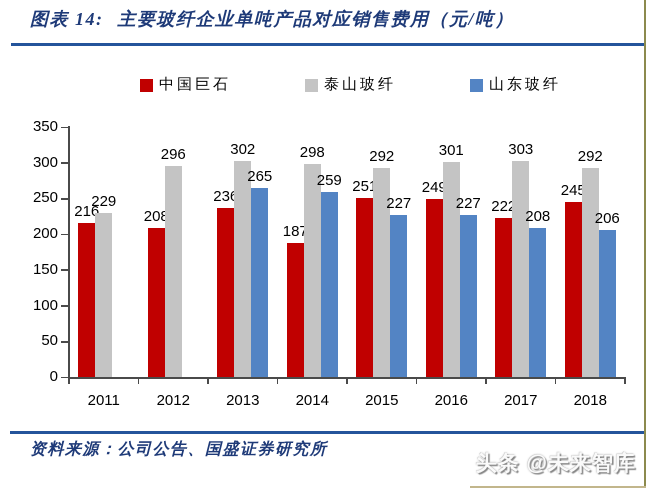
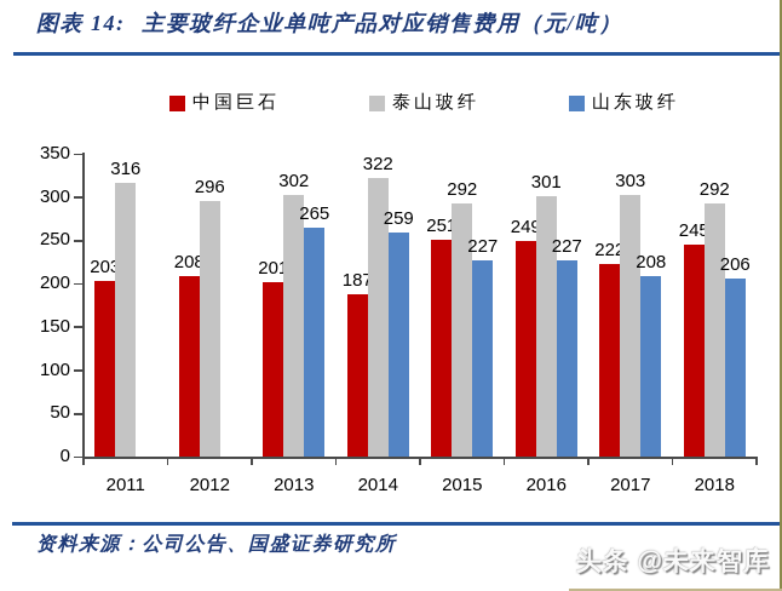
中国巨石/2011: 216 -> 203
泰山玻纤/2011: 229 -> 316
中国巨石/2013: 236 -> 201
泰山玻纤/2014: 298 -> 322
